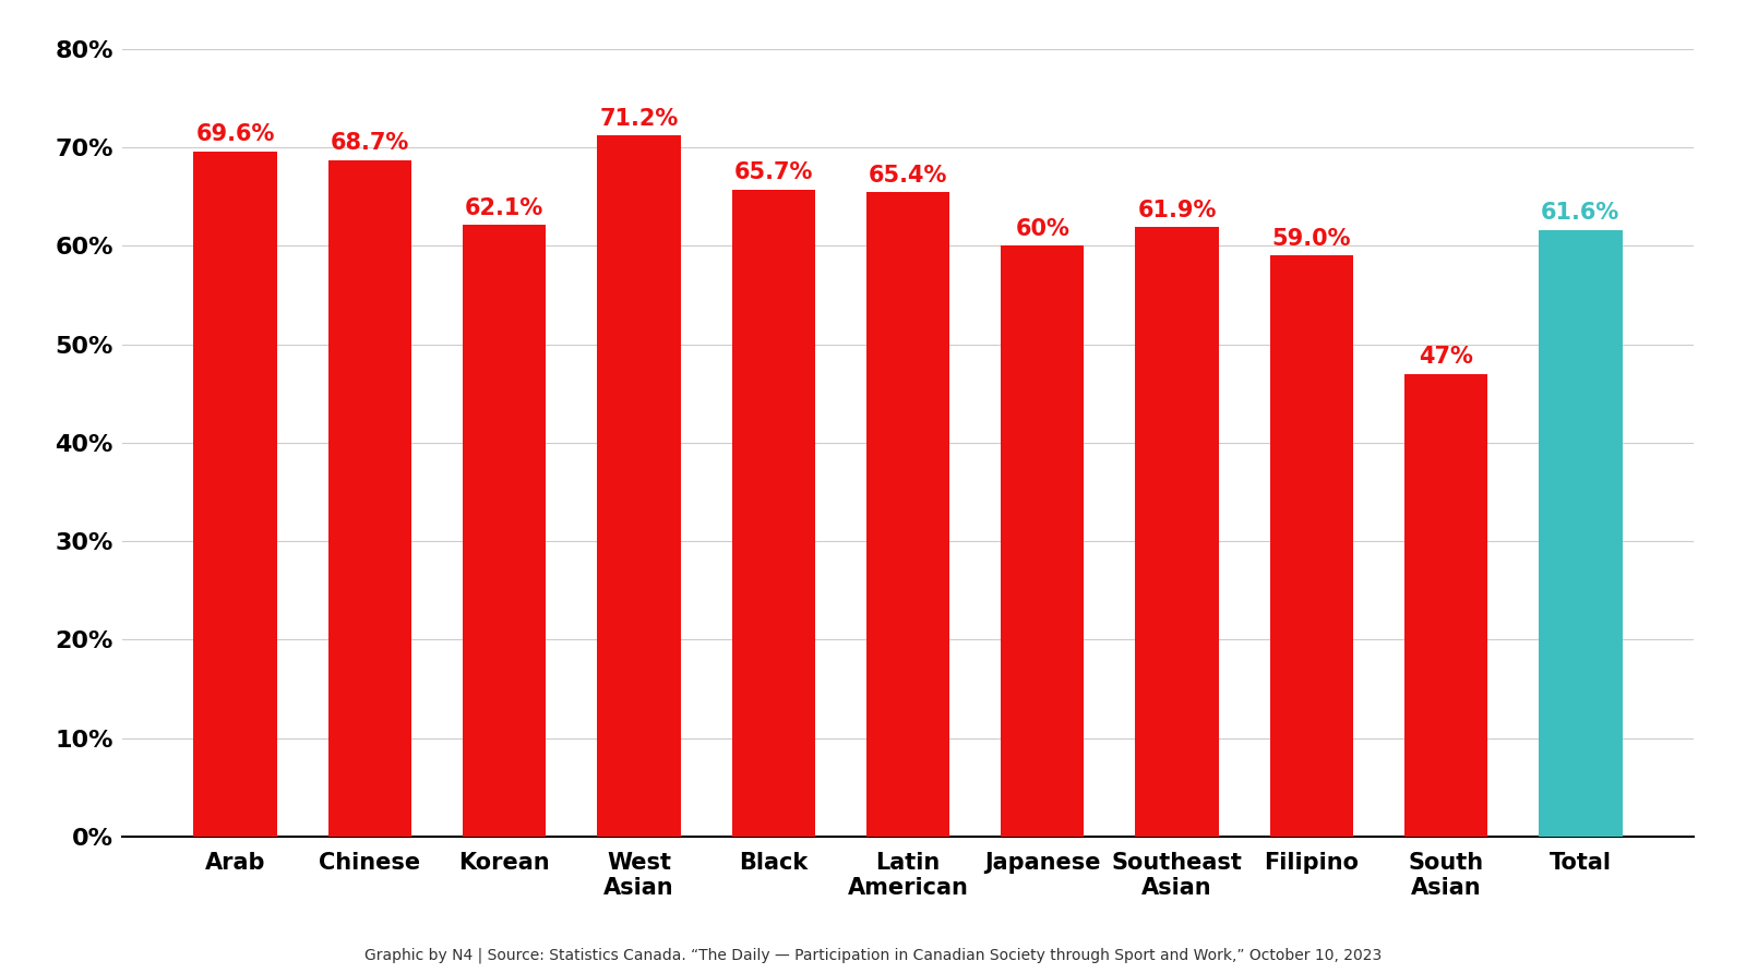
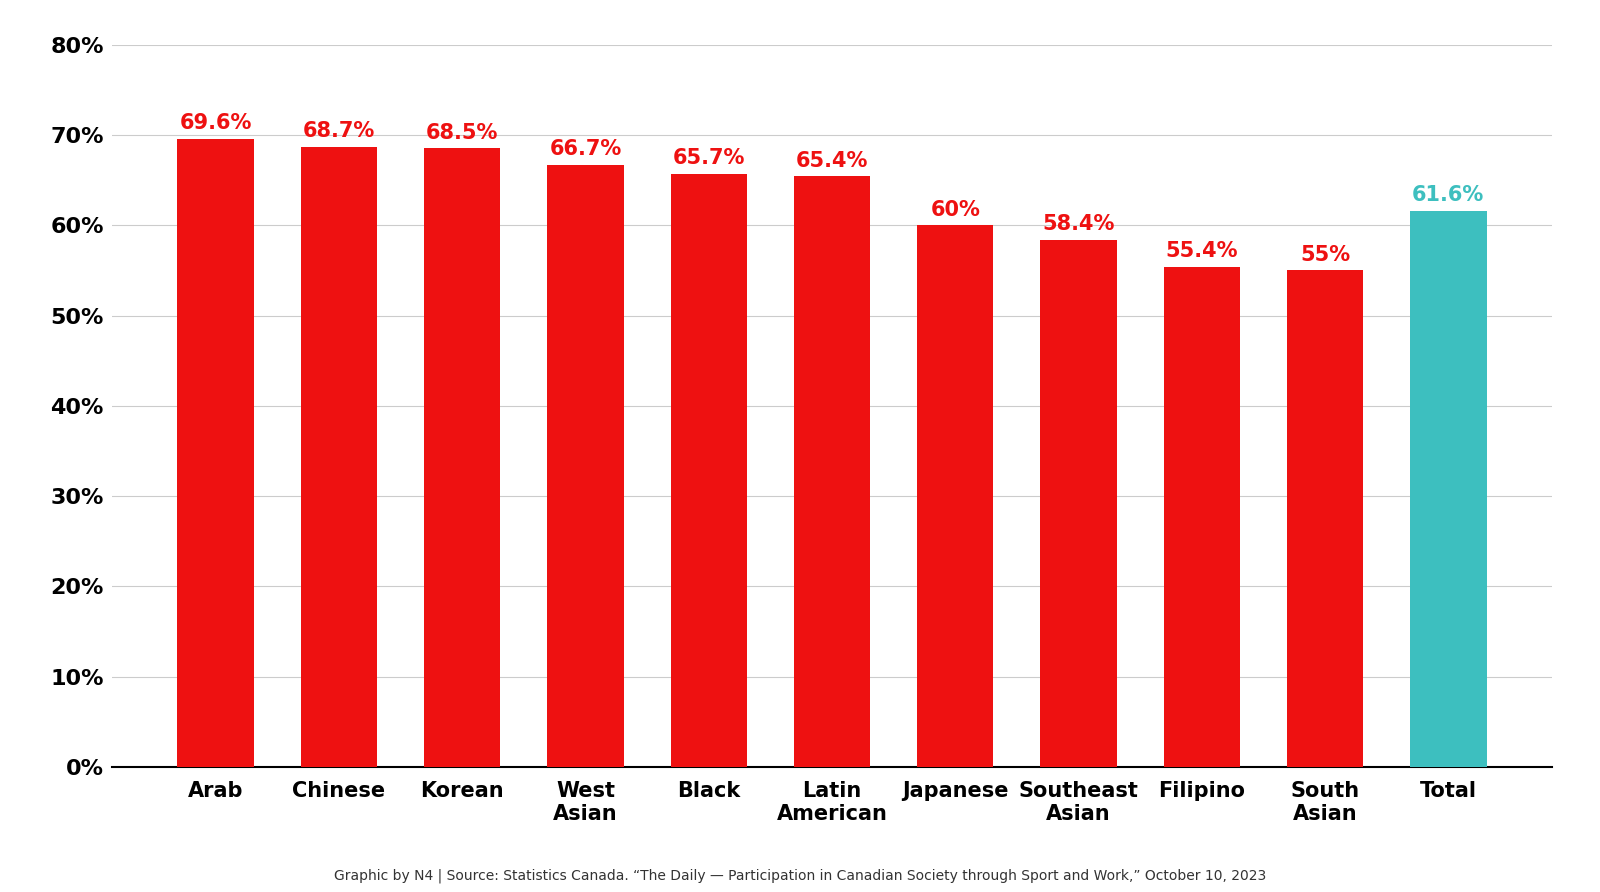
Korean: 62.1% -> 68.5%
West Asian: 71.2% -> 66.7%
Southeast Asian: 61.9% -> 58.4%
Filipino: 59.0% -> 55.4%
South Asian: 47% -> 55%
